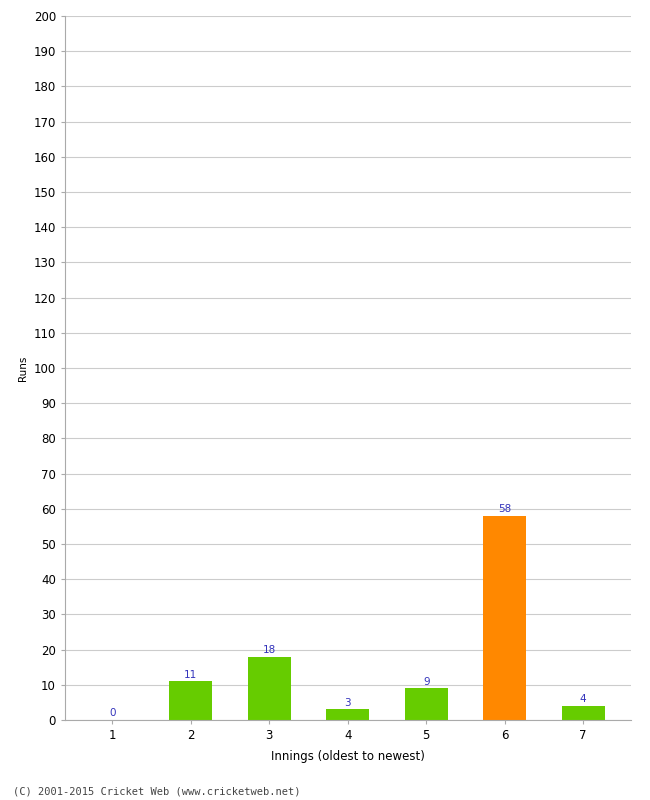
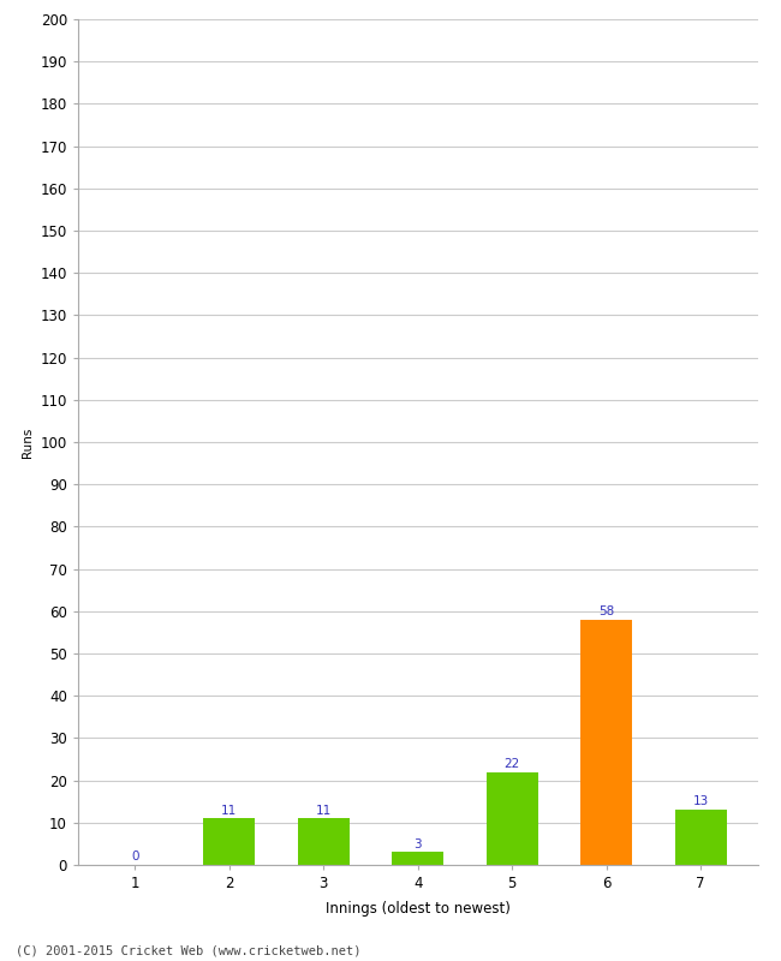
3: 18 -> 11
5: 9 -> 22
7: 4 -> 13
